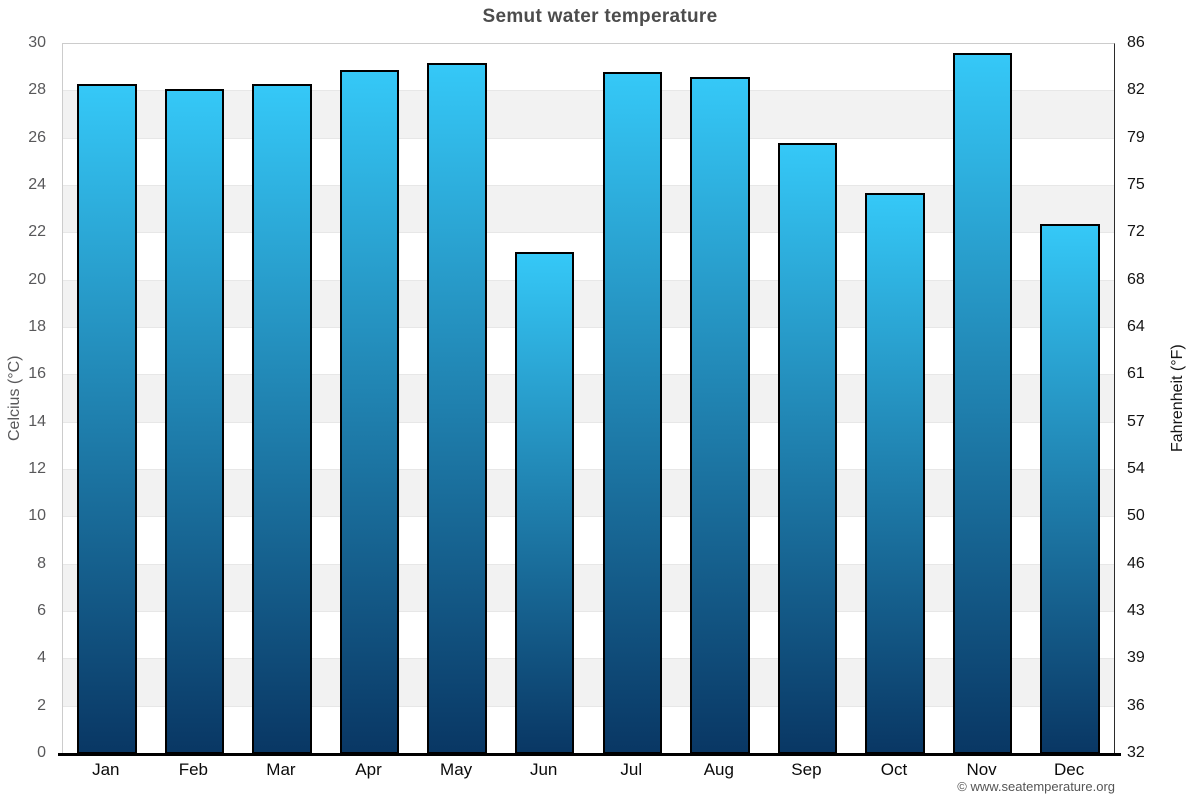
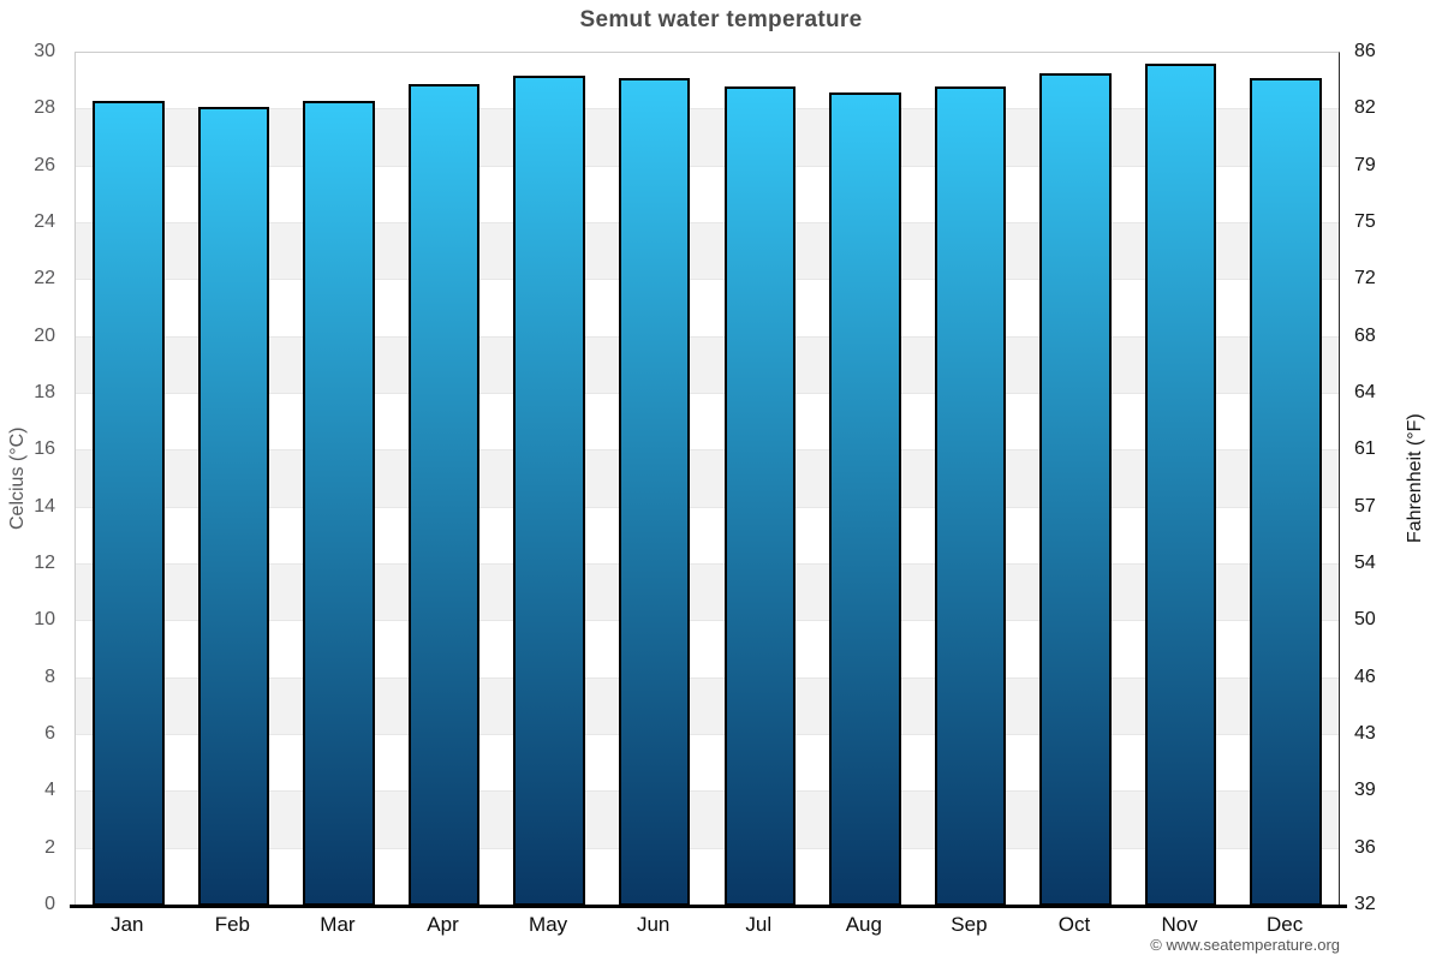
Jun: 21.2 -> 29.1
Sep: 25.8 -> 28.8
Oct: 23.7 -> 29.3
Dec: 22.4 -> 29.1
